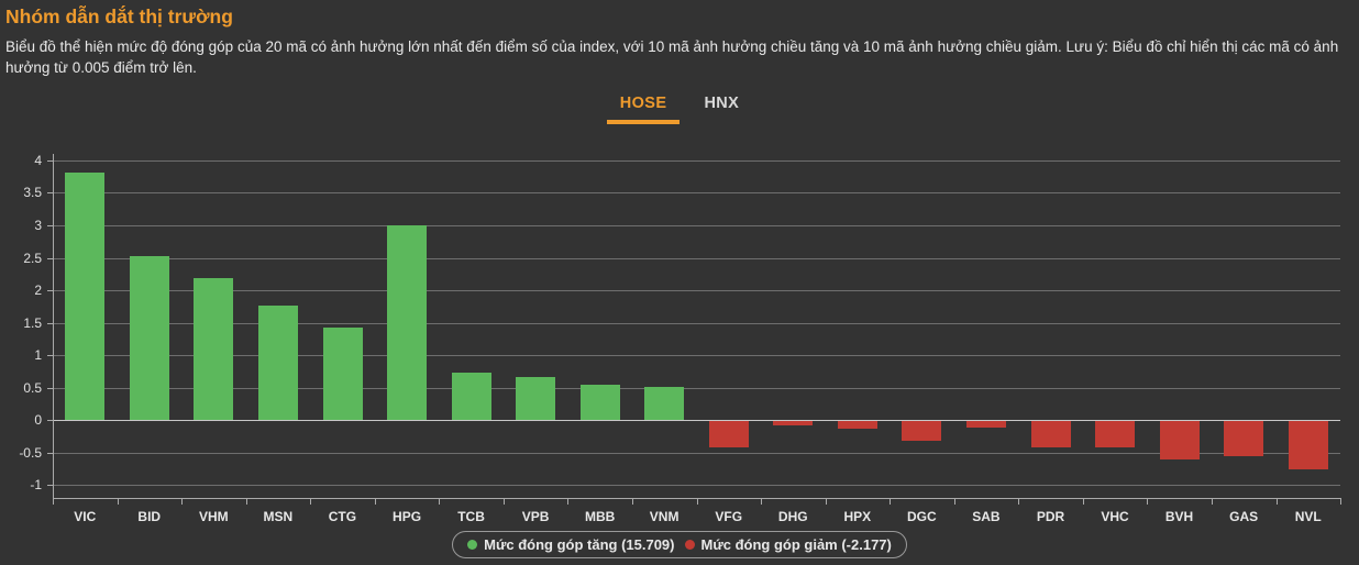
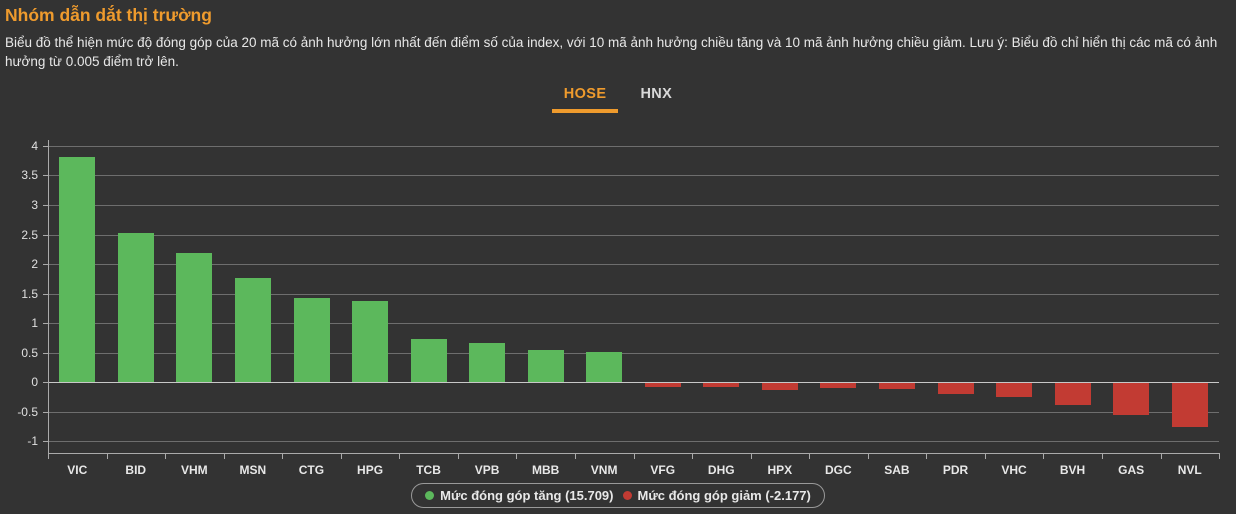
HPG: 3.0 -> 1.4
VFG: -0.4 -> -0.1
DGC: -0.3 -> -0.1
PDR: -0.4 -> -0.2
VHC: -0.4 -> -0.2
BVH: -0.6 -> -0.4
